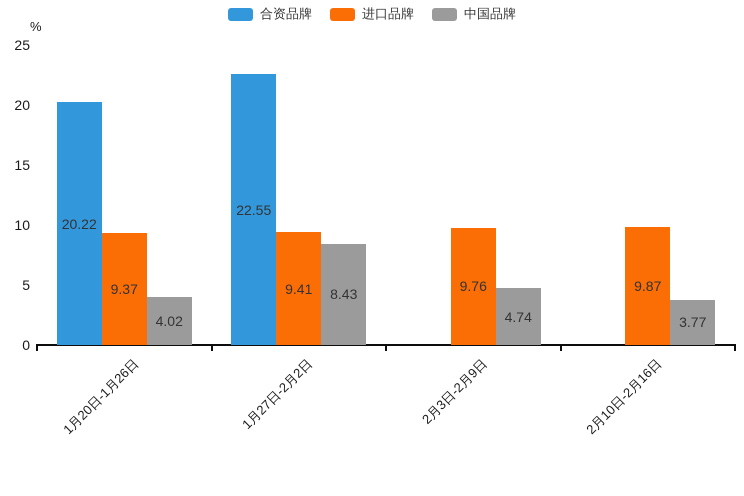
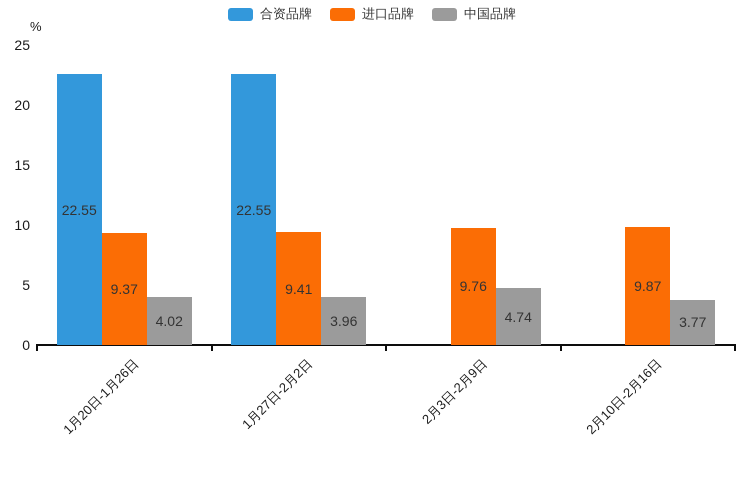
合资品牌/1月20日-1月26日: 20.22 -> 22.55
中国品牌/1月27日-2月2日: 8.43 -> 3.96
